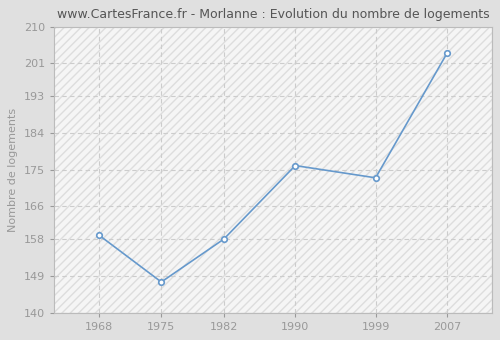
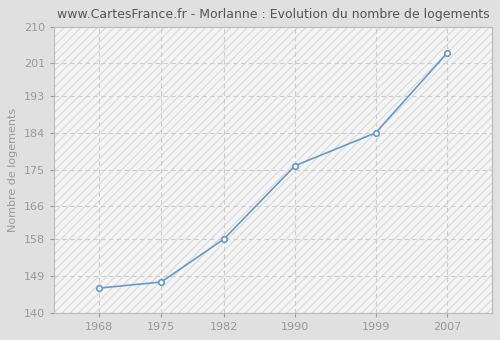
1968: 159.0 -> 146.0
1999: 173.0 -> 184.0
